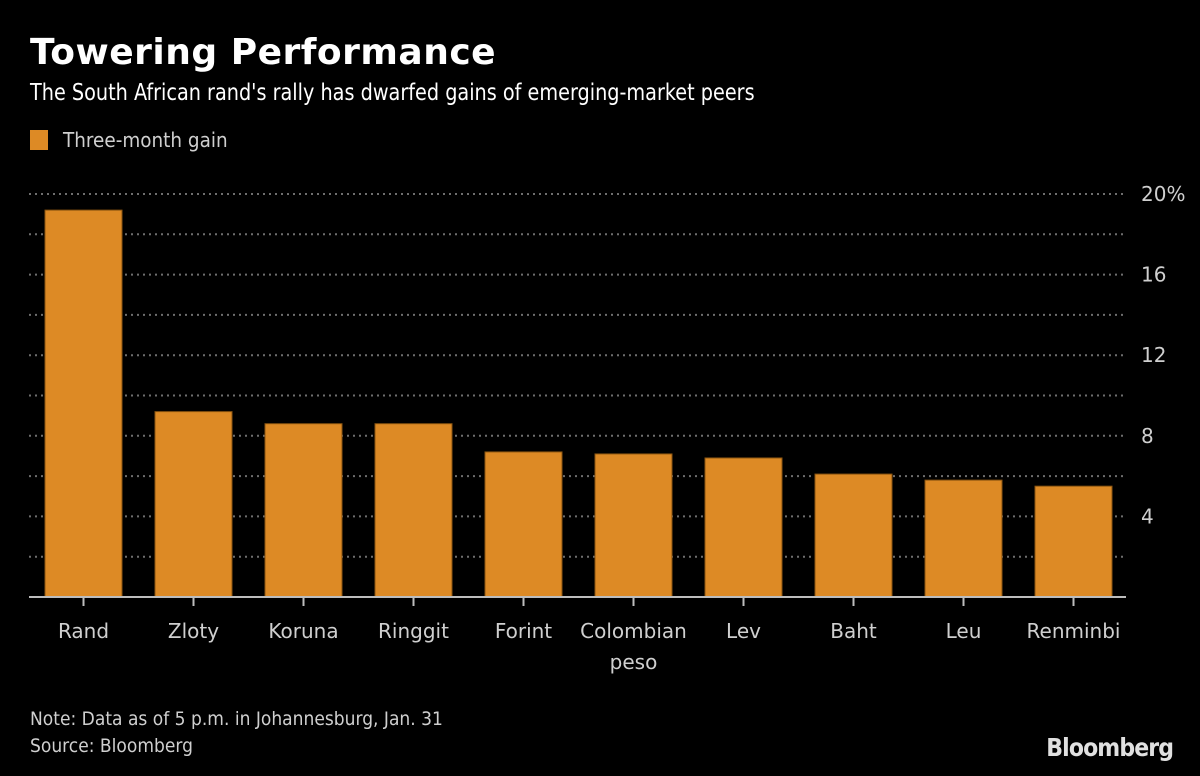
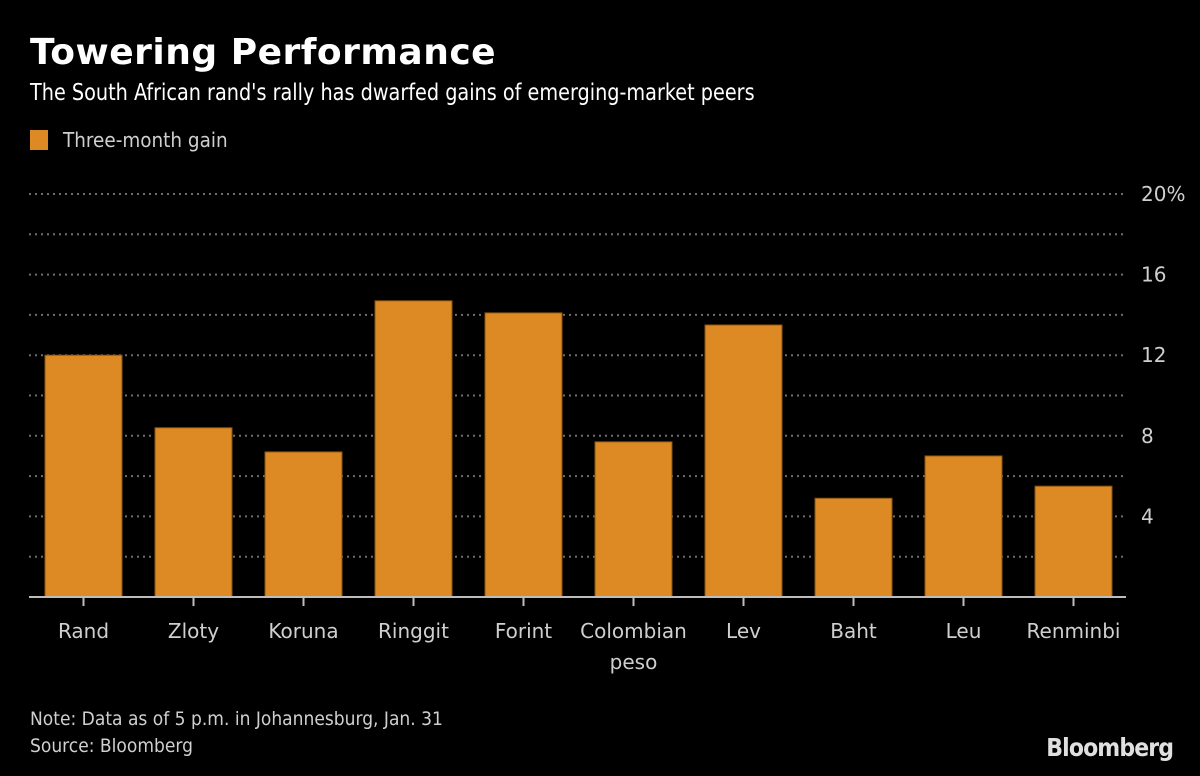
Rand: 19.2% -> 12.0%
Zloty: 9.2% -> 8.4%
Koruna: 8.6% -> 7.2%
Ringgit: 8.6% -> 14.7%
Forint: 7.2% -> 14.1%
Colombian peso: 7.1% -> 7.7%
Lev: 6.9% -> 13.5%
Baht: 6.1% -> 4.9%
Leu: 5.8% -> 7.0%
